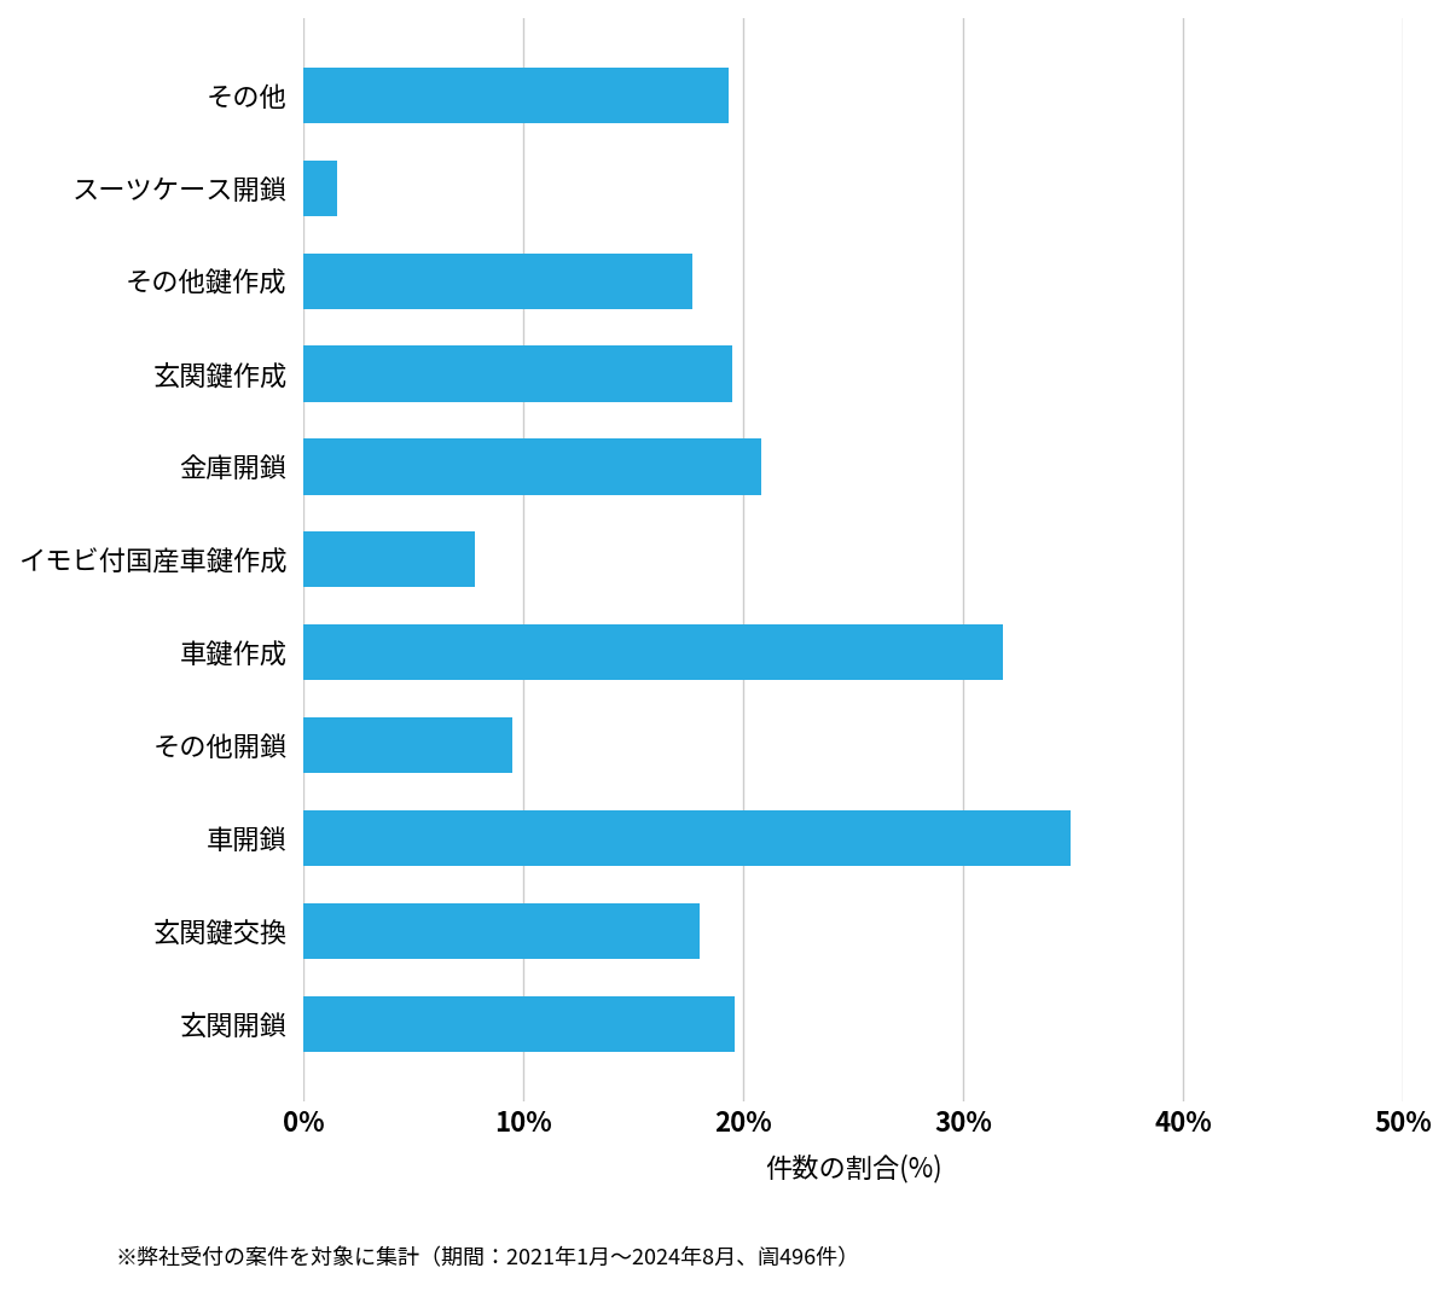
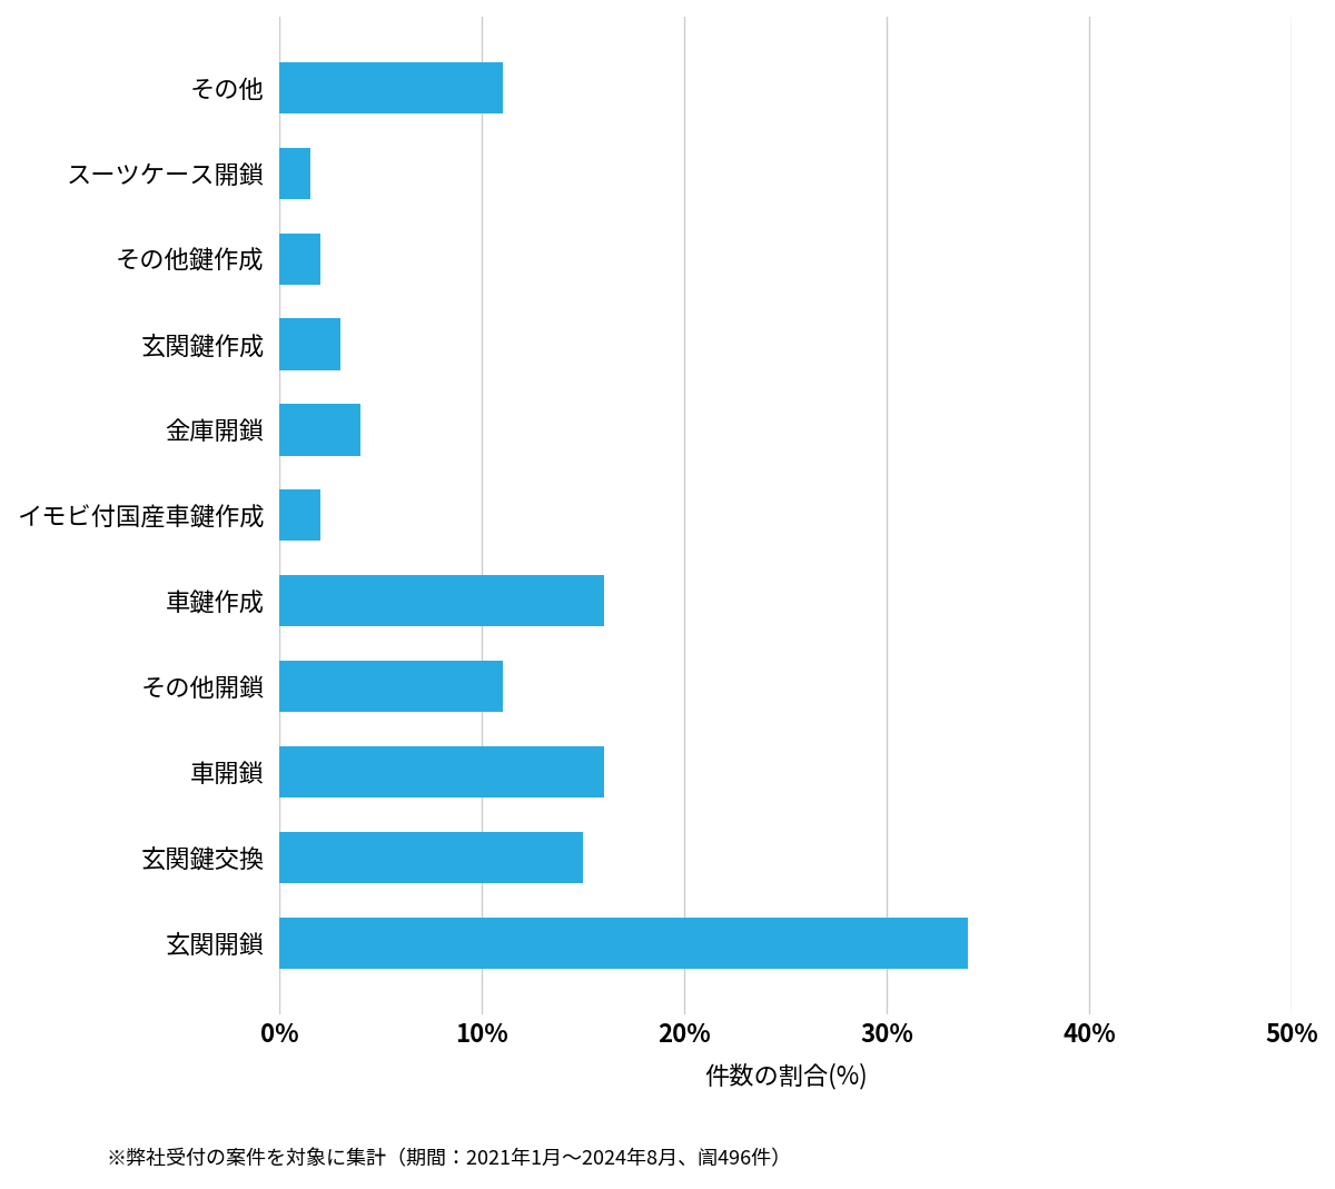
その他: 19.3% -> 11.0%
その他鍵作成: 17.7% -> 2.0%
玄関鍵作成: 19.5% -> 3.0%
金庫開鎖: 20.8% -> 4.0%
イモビ付国産車鍵作成: 7.8% -> 2.0%
車鍵作成: 31.8% -> 16.0%
その他開鎖: 9.5% -> 11.0%
車開鎖: 34.9% -> 16.0%
玄関鍵交換: 18.0% -> 15.0%
玄関開鎖: 19.6% -> 34.0%
